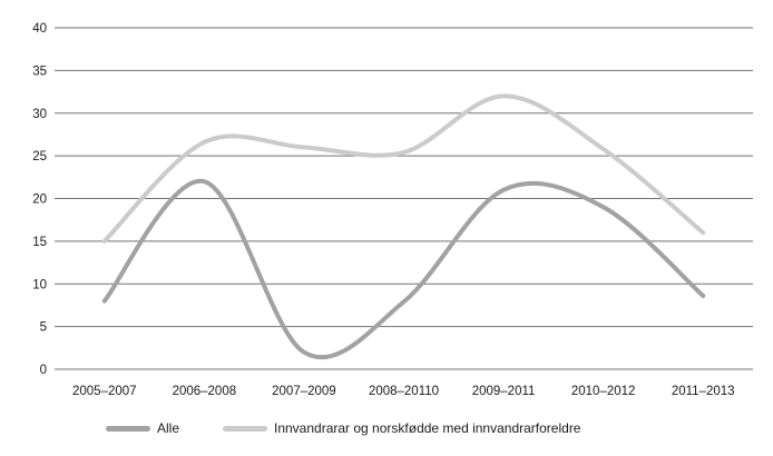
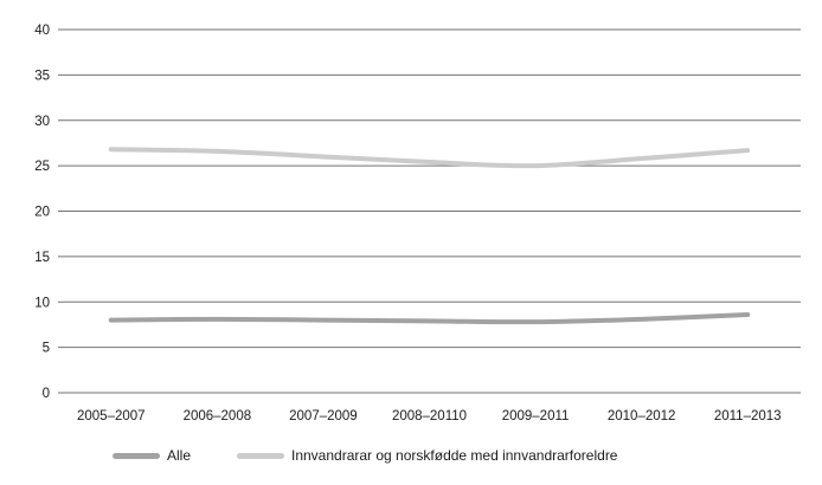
Innvandrarar og norskfødde med innvandrarforeldre/2005–2007: 15 -> 27
Alle/2006–2008: 22 -> 8
Alle/2007–2009: 2 -> 8
Alle/2009–2011: 21 -> 8
Innvandrarar og norskfødde med innvandrarforeldre/2009–2011: 32 -> 25
Alle/2010–2012: 19 -> 8
Innvandrarar og norskfødde med innvandrarforeldre/2011–2013: 16 -> 27
